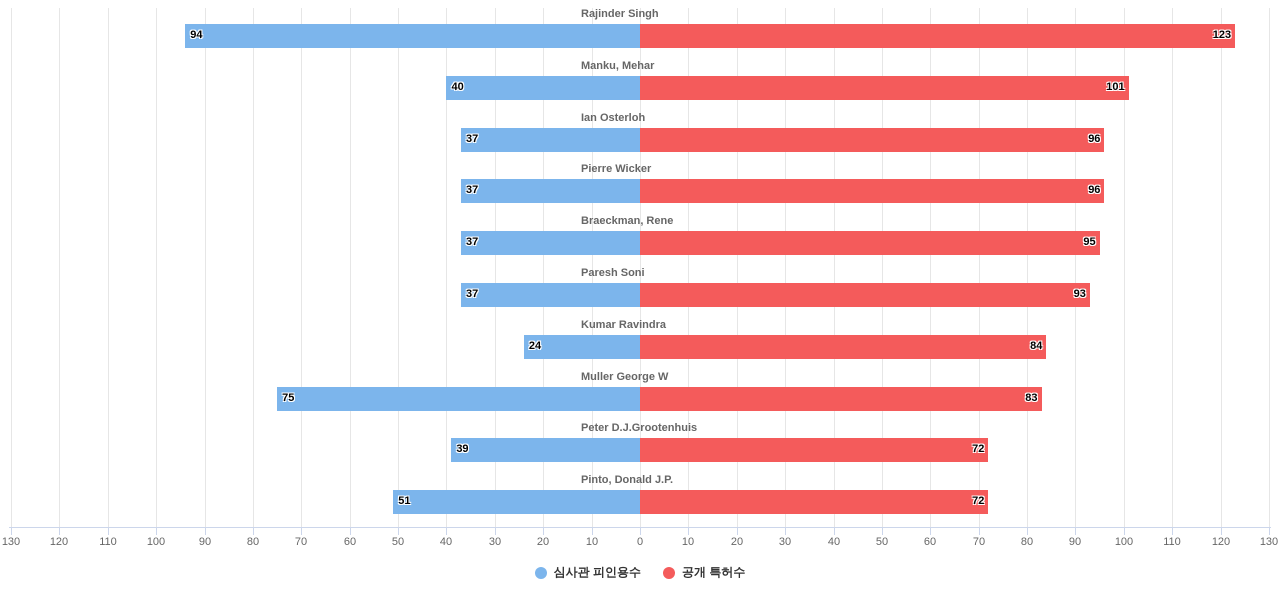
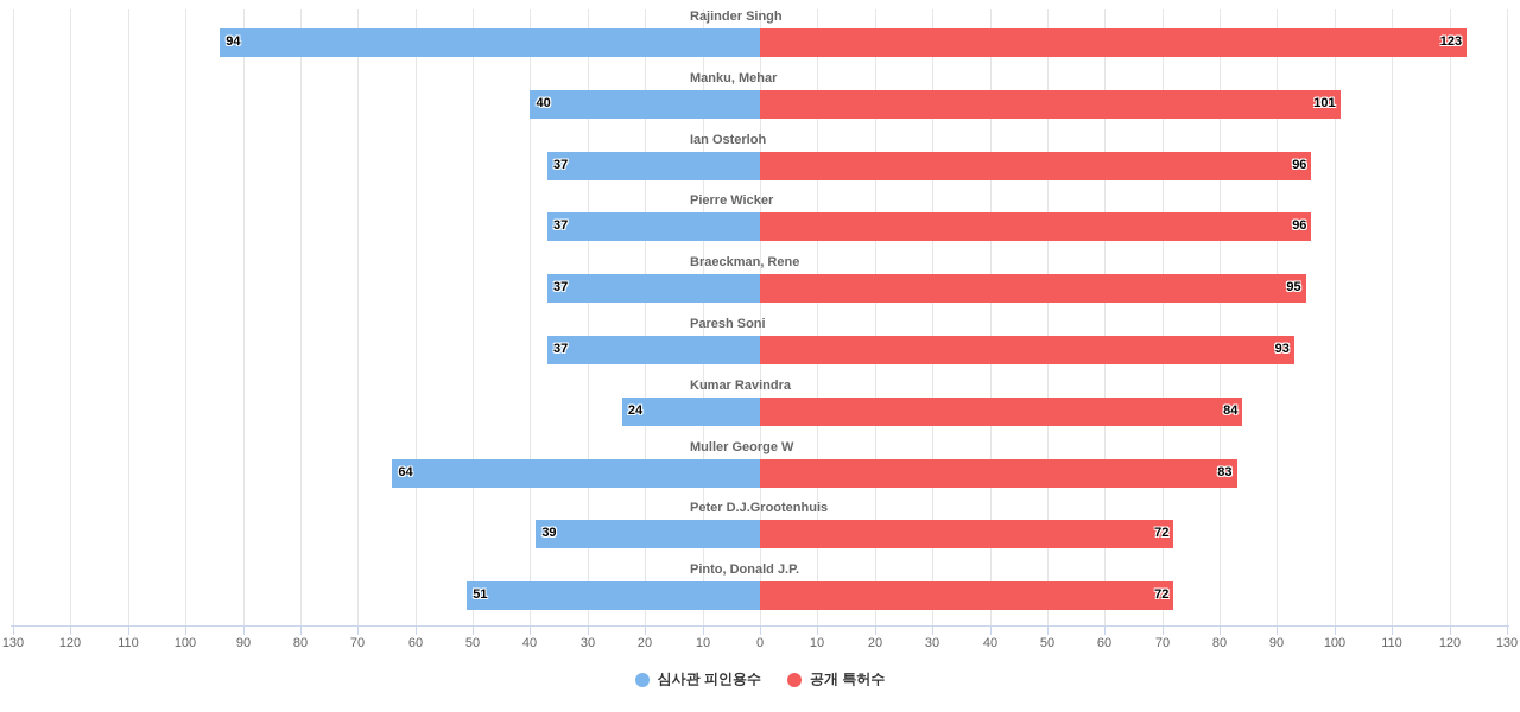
심사관 피인용수/Muller George W: 75 -> 64
